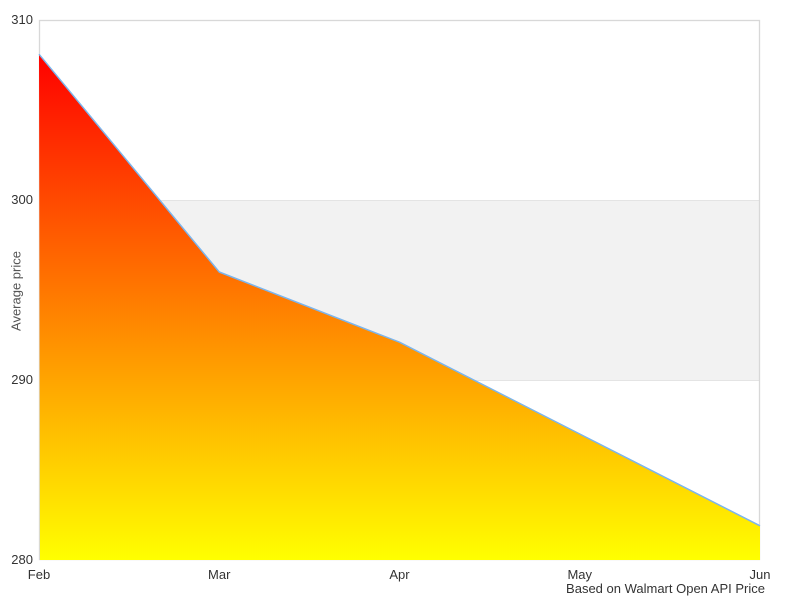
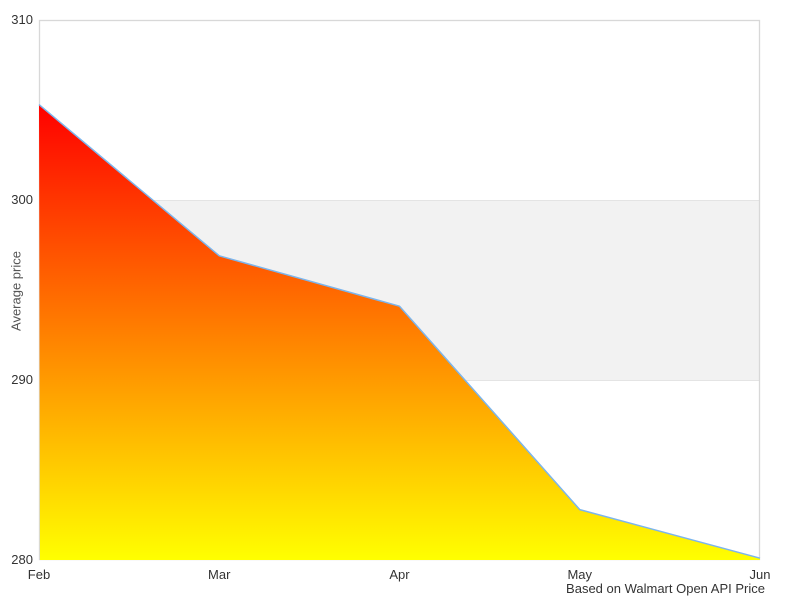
Feb: 308.1 -> 305.3
Mar: 296.0 -> 296.9
Apr: 292.1 -> 294.1
May: 287.0 -> 282.8
Jun: 281.9 -> 280.1
